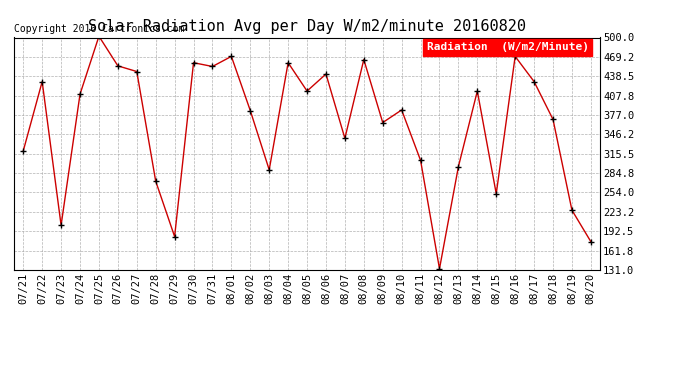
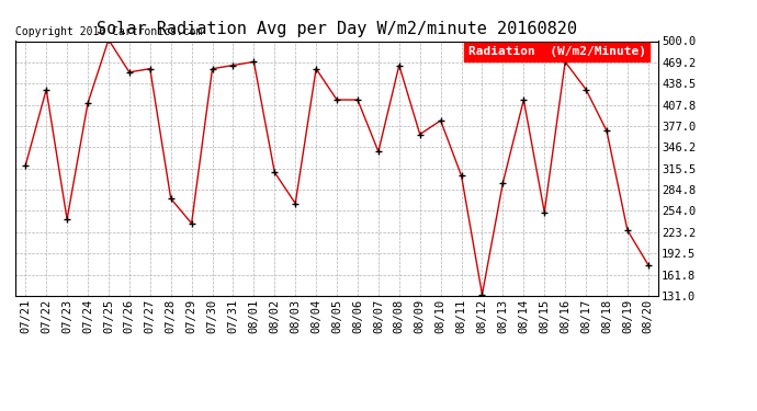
07/23: 202 -> 242
07/27: 446 -> 460
07/29: 184 -> 236
07/31: 454 -> 465
08/02: 384 -> 310
08/03: 290 -> 265
08/06: 442 -> 415
